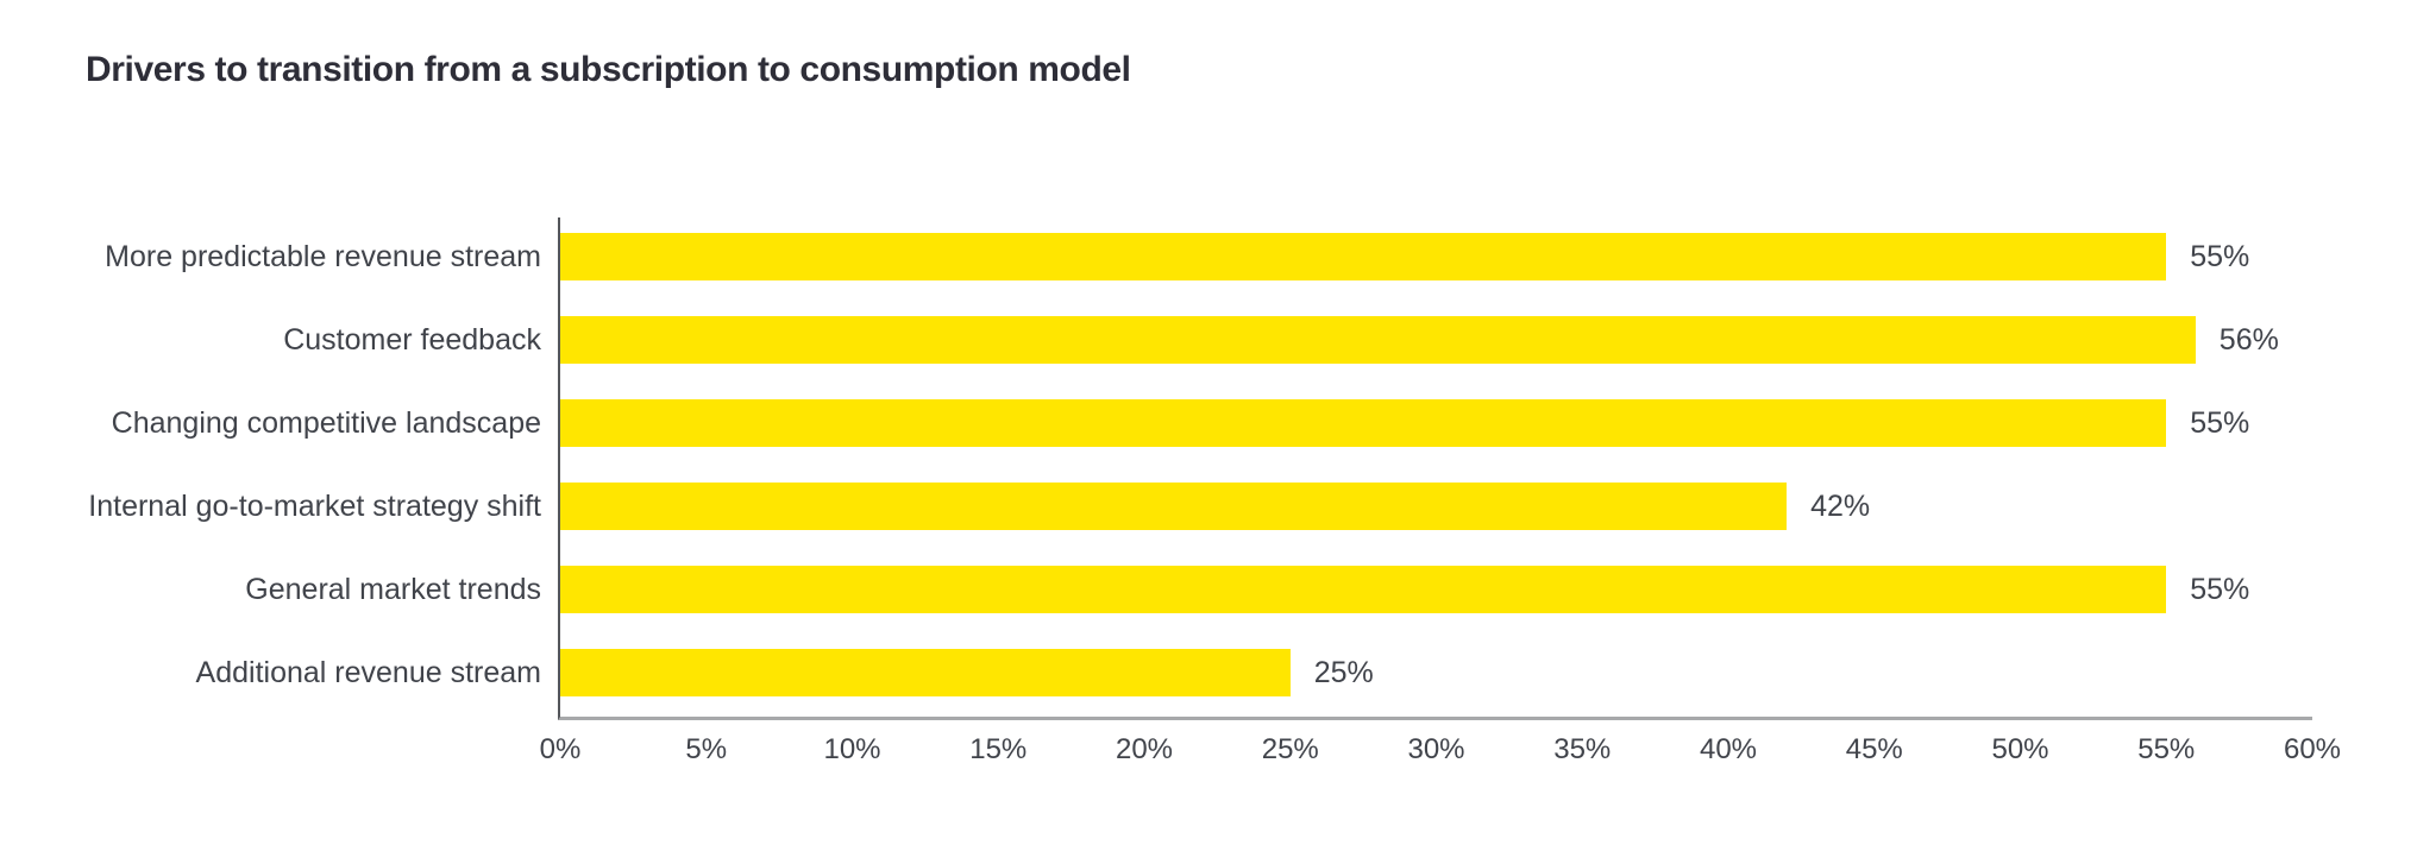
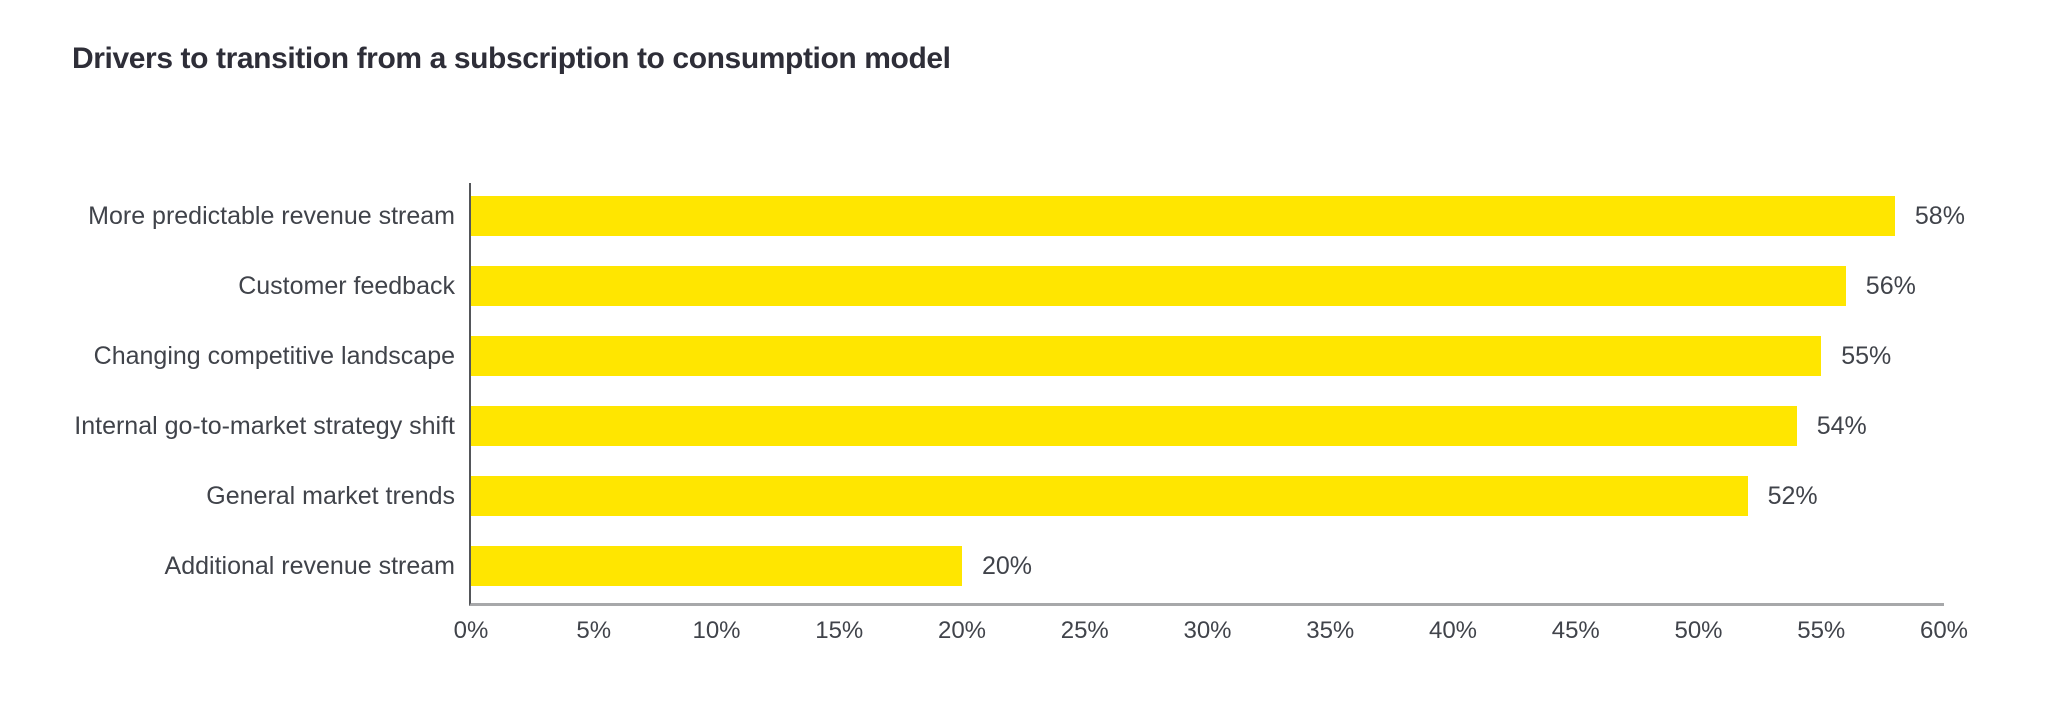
More predictable revenue stream: 55% -> 58%
Internal go-to-market strategy shift: 42% -> 54%
General market trends: 55% -> 52%
Additional revenue stream: 25% -> 20%
